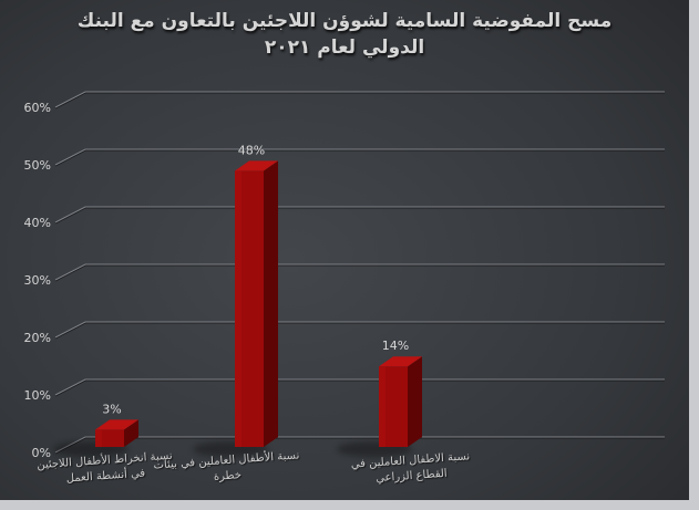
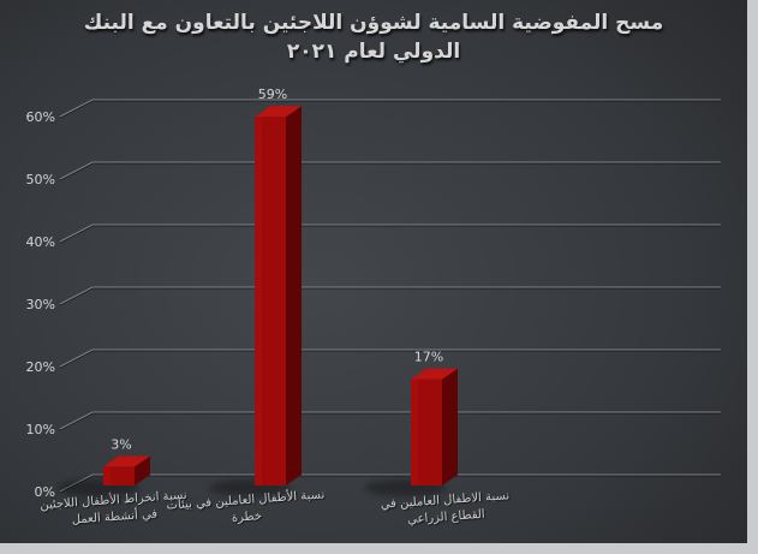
نسبة الأطفال العاملين في بيئات خطرة: 48% -> 59%
نسبة الاطفال العاملين في القطاع الزراعي: 14% -> 17%
